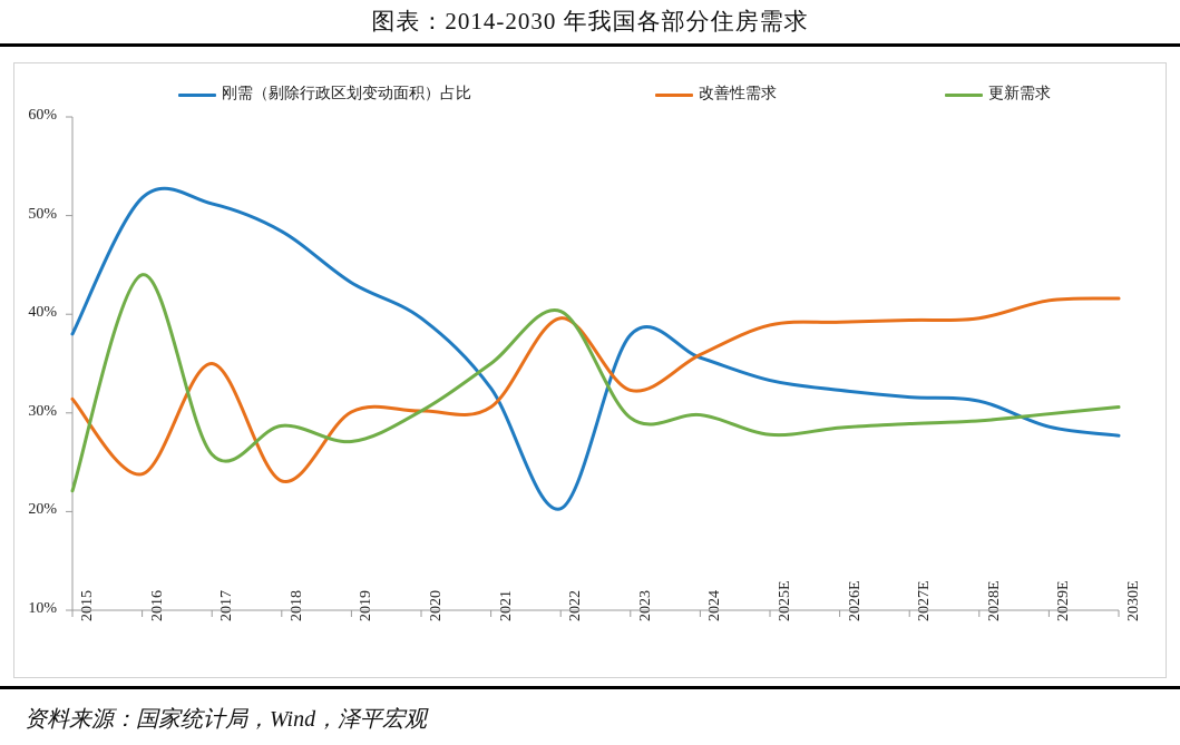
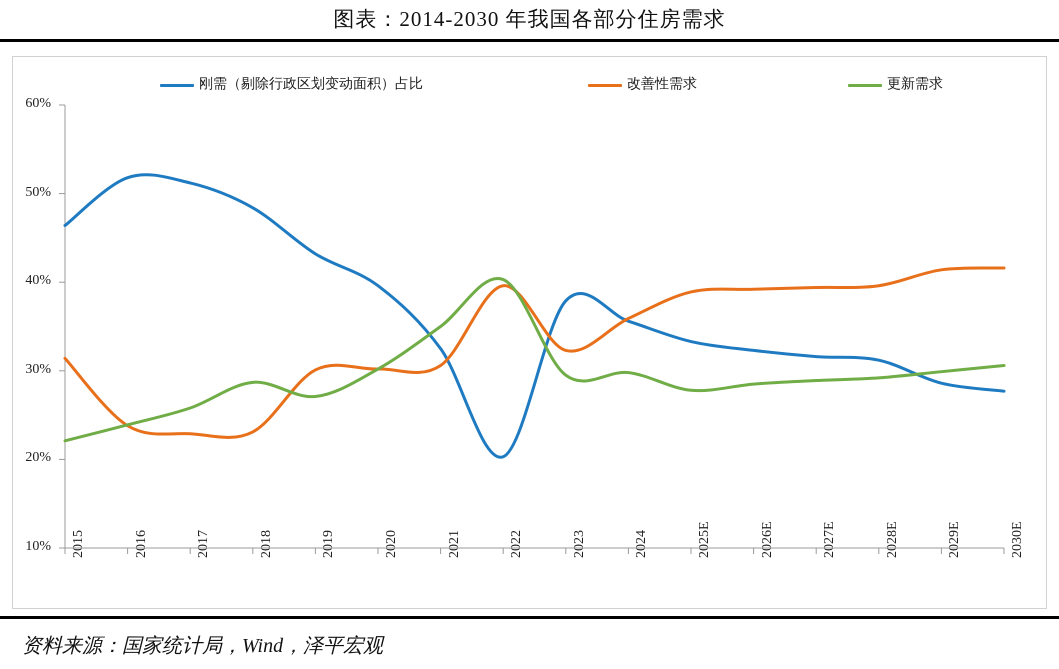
刚需（剔除行政区划变动面积）占比/2015: 38% -> 46%
更新需求/2016: 44% -> 24%
改善性需求/2017: 35% -> 23%
